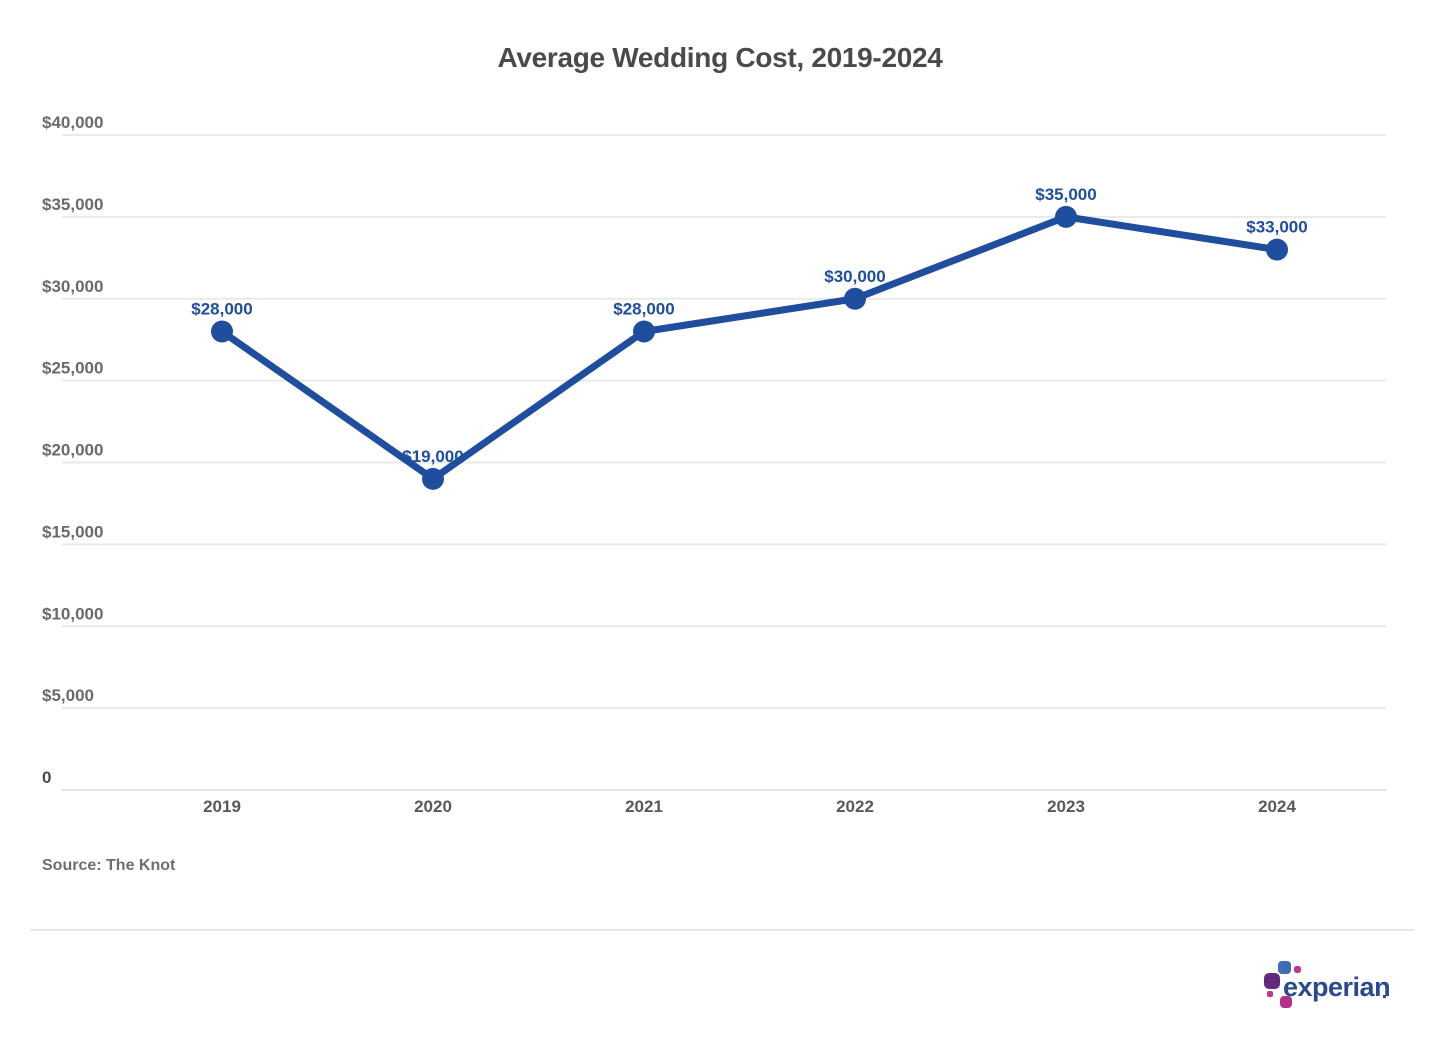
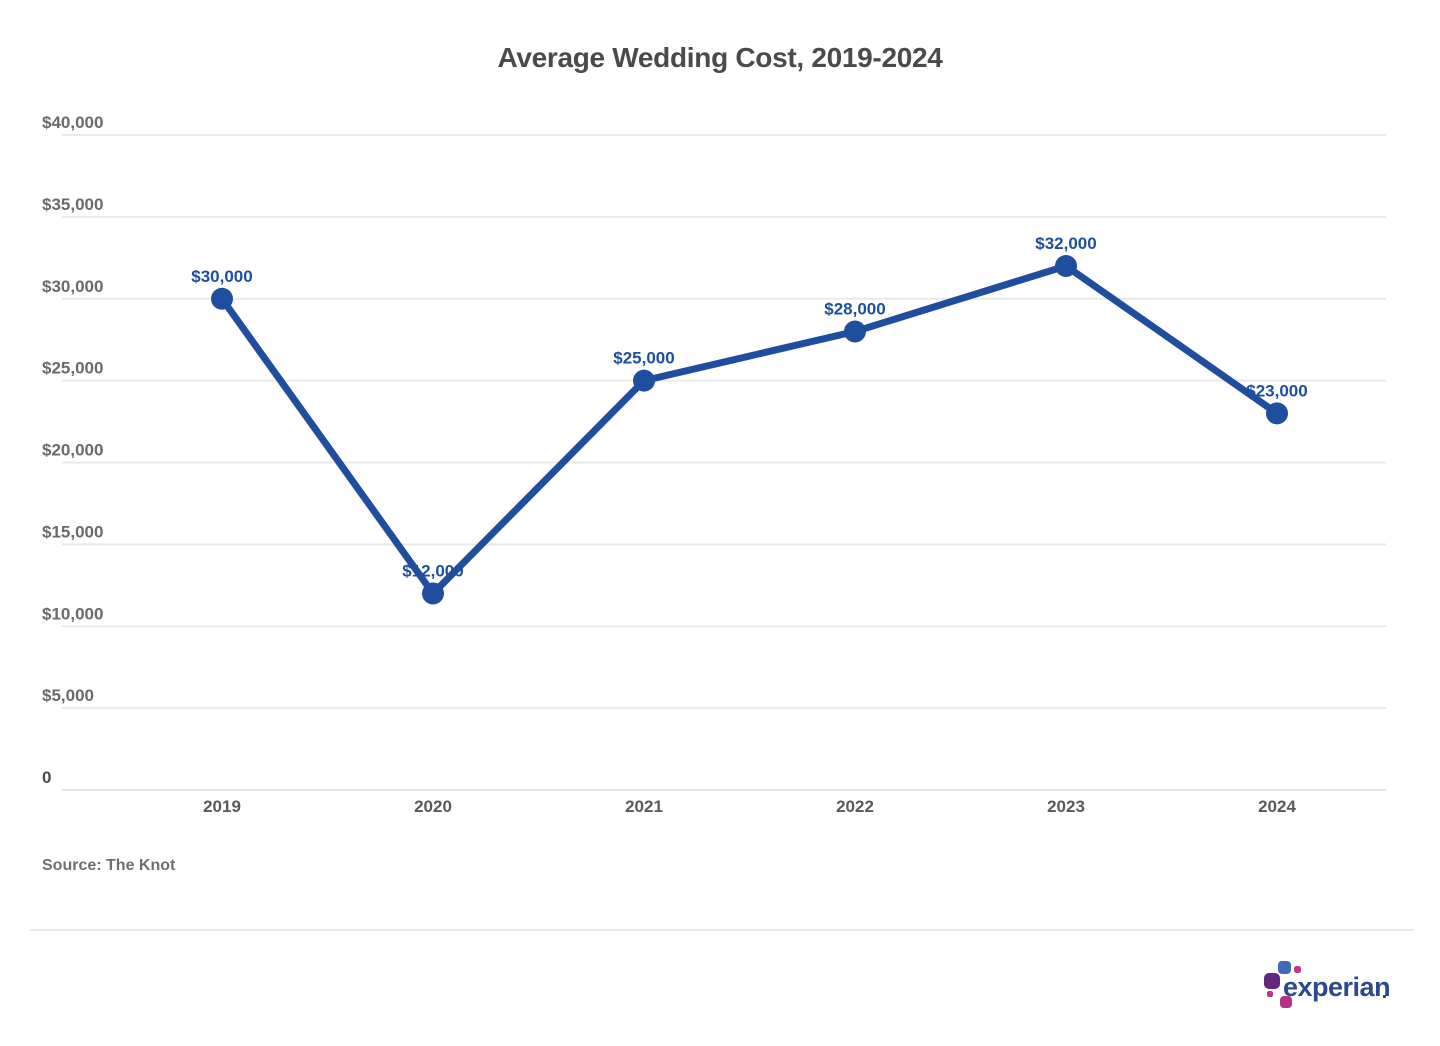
2019: $28,000 -> $30,000
2020: $19,000 -> $12,000
2021: $28,000 -> $25,000
2022: $30,000 -> $28,000
2023: $35,000 -> $32,000
2024: $33,000 -> $23,000
